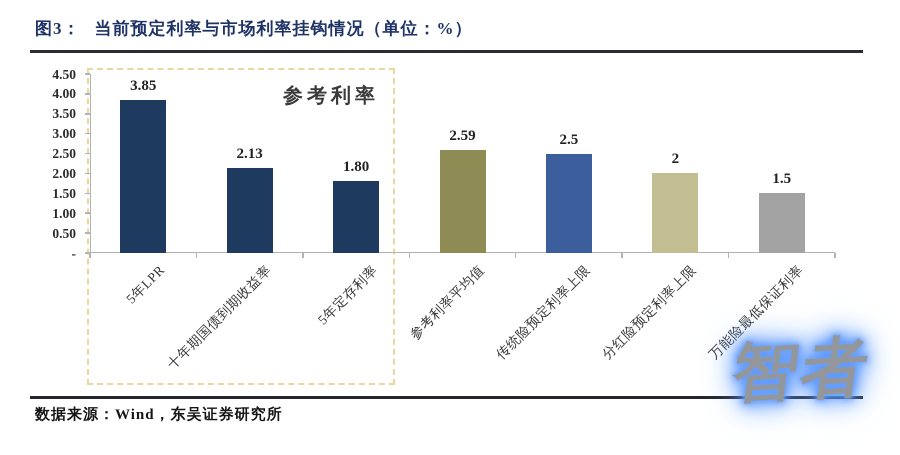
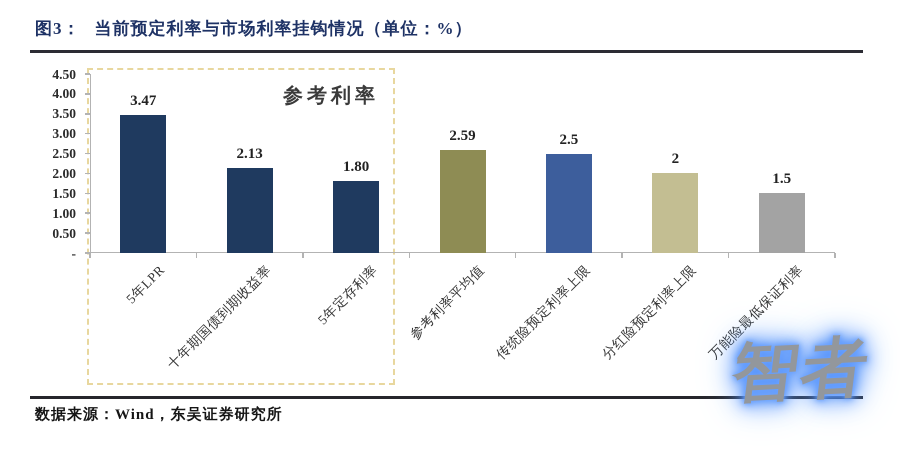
5年LPR: 3.85 -> 3.47
